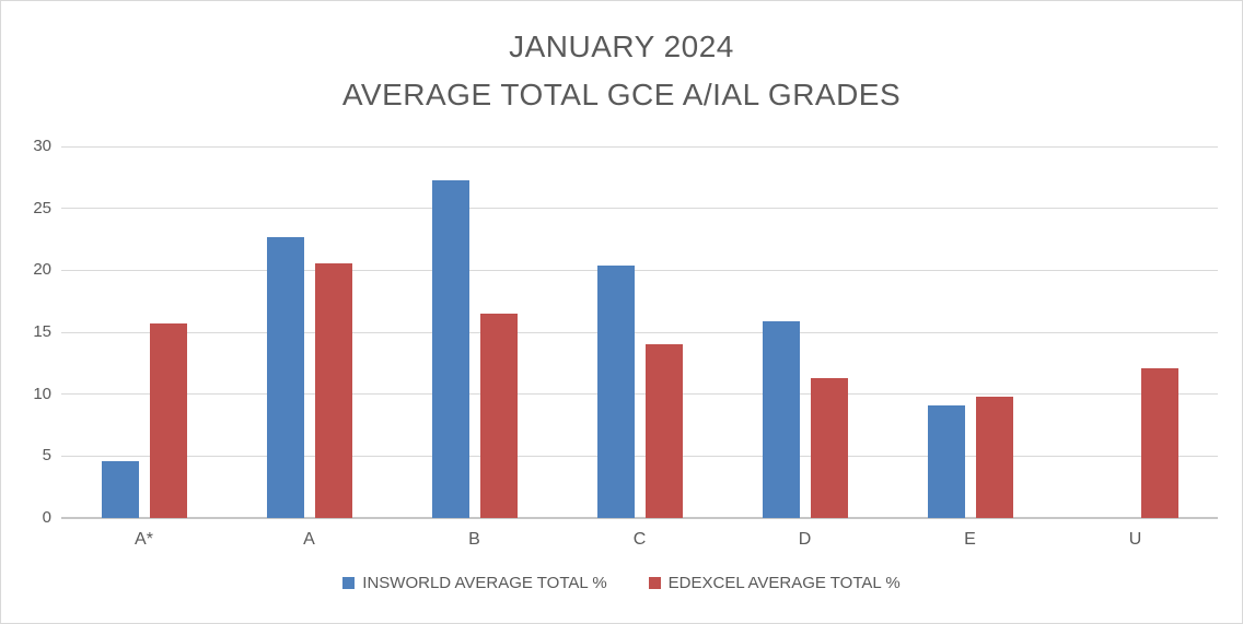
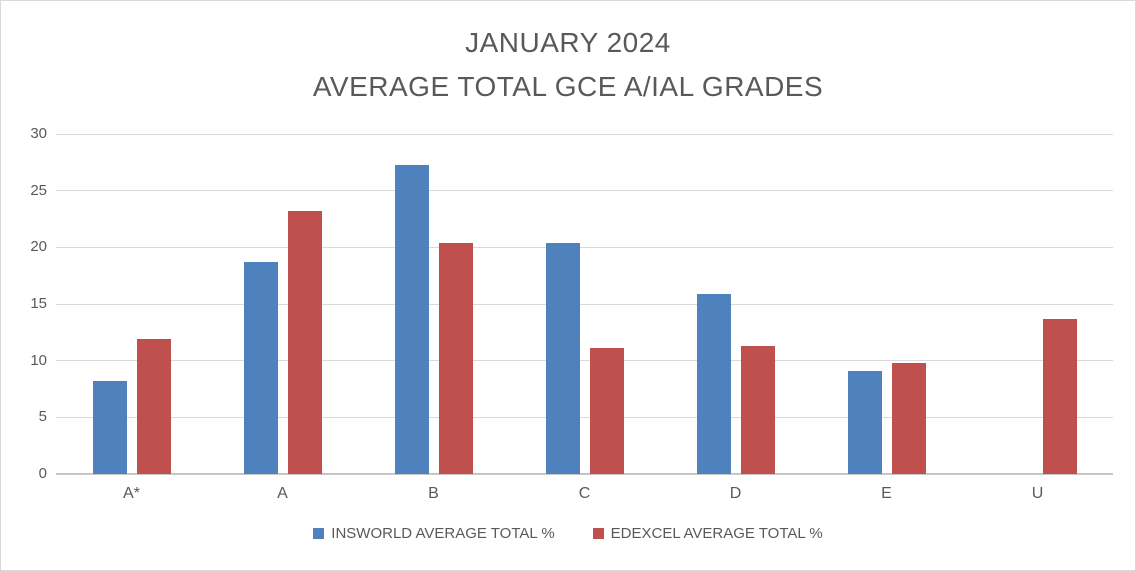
INSWORLD AVERAGE TOTAL %/A*: 4.6 -> 8.2
EDEXCEL AVERAGE TOTAL %/A*: 15.7 -> 11.9
INSWORLD AVERAGE TOTAL %/A: 22.7 -> 18.7
EDEXCEL AVERAGE TOTAL %/A: 20.6 -> 23.2
EDEXCEL AVERAGE TOTAL %/B: 16.5 -> 20.4
EDEXCEL AVERAGE TOTAL %/C: 14.0 -> 11.1
EDEXCEL AVERAGE TOTAL %/U: 12.1 -> 13.7
